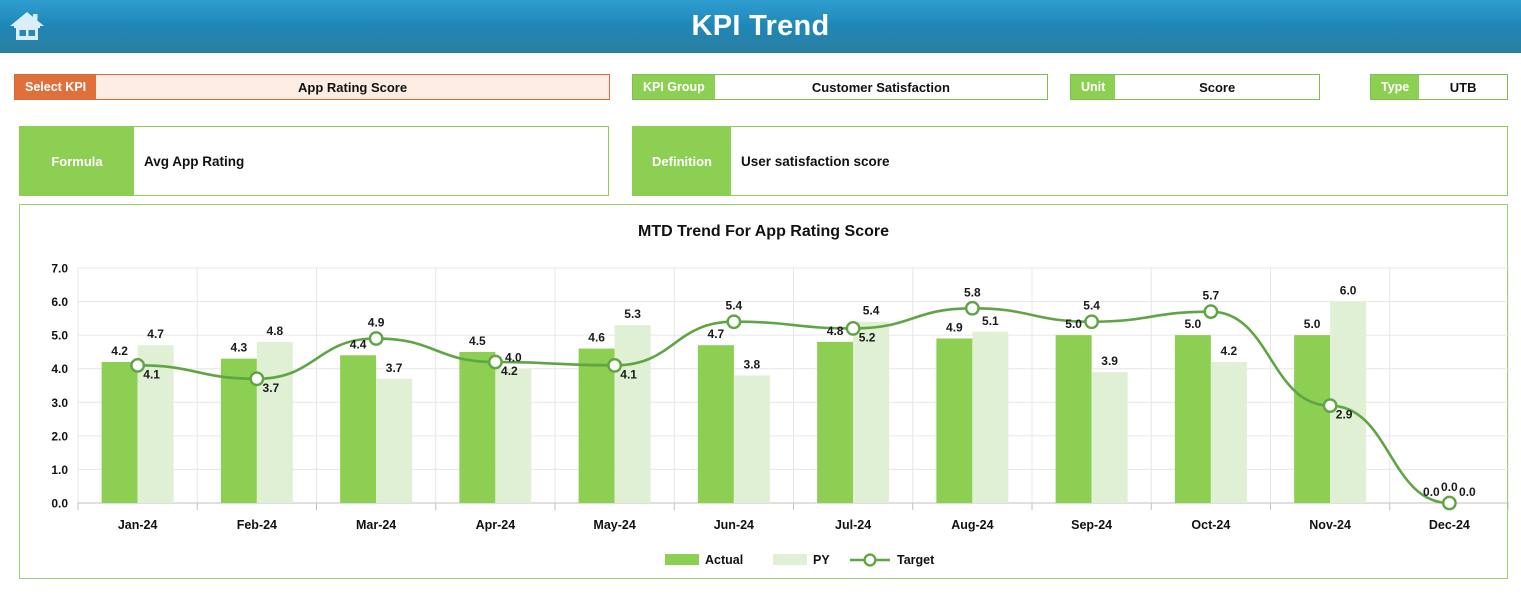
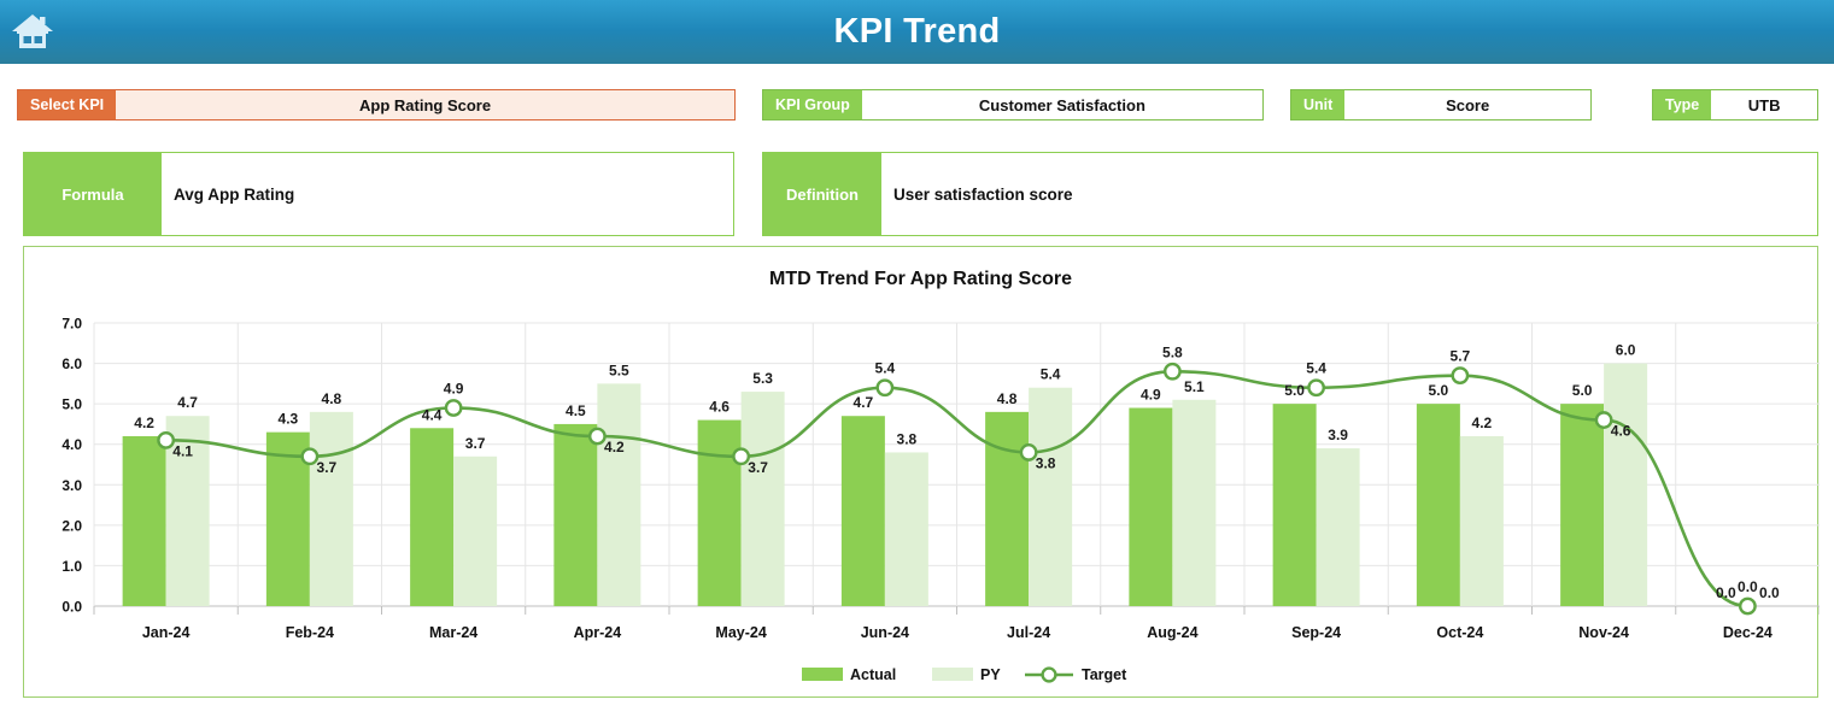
PY/Apr-24: 4.0 -> 5.5
Target/May-24: 4.1 -> 3.7
Target/Jul-24: 5.2 -> 3.8
Target/Nov-24: 2.9 -> 4.6
